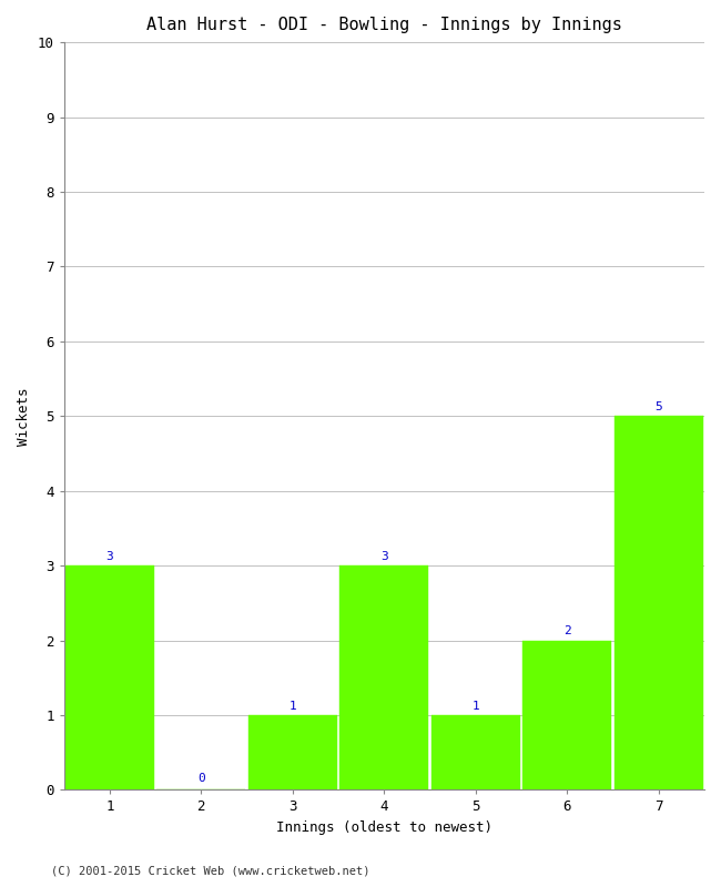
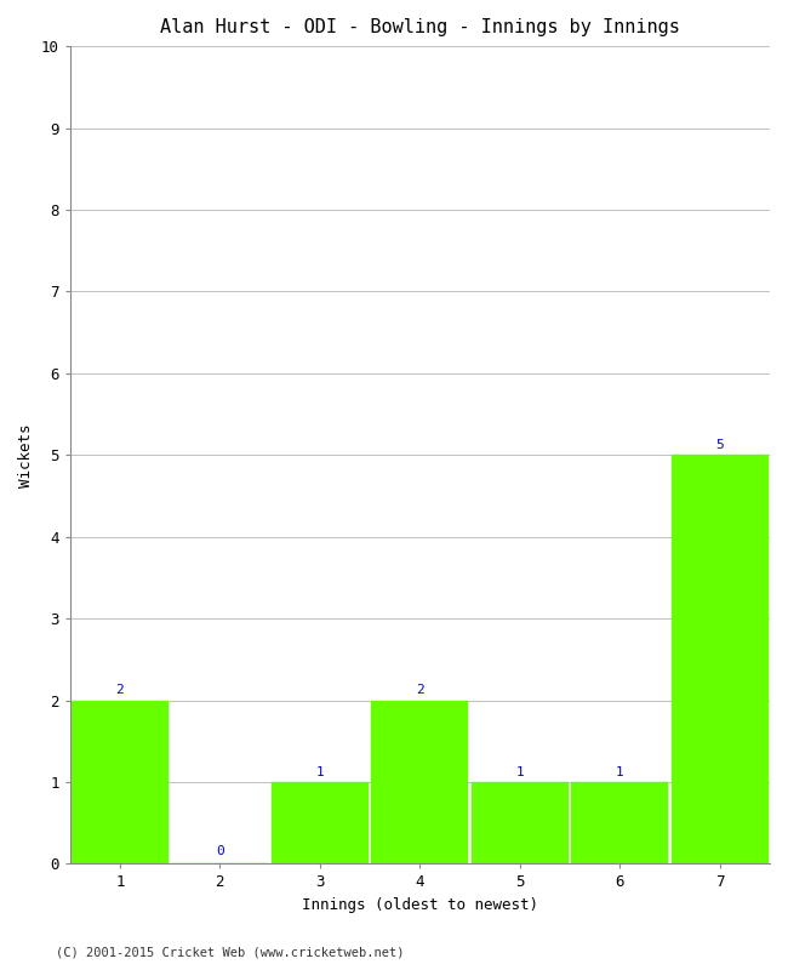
1: 3 -> 2
4: 3 -> 2
6: 2 -> 1
